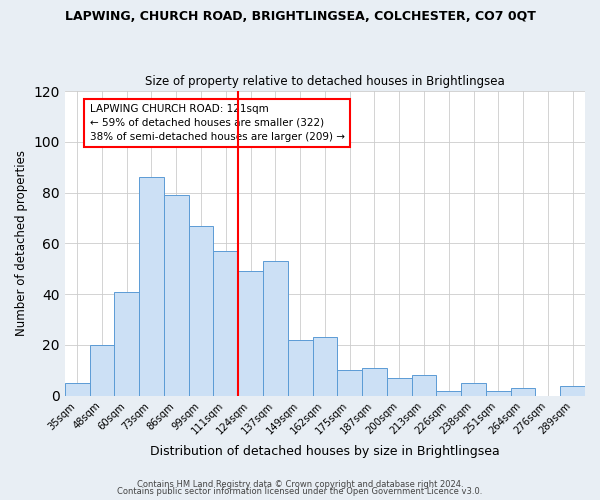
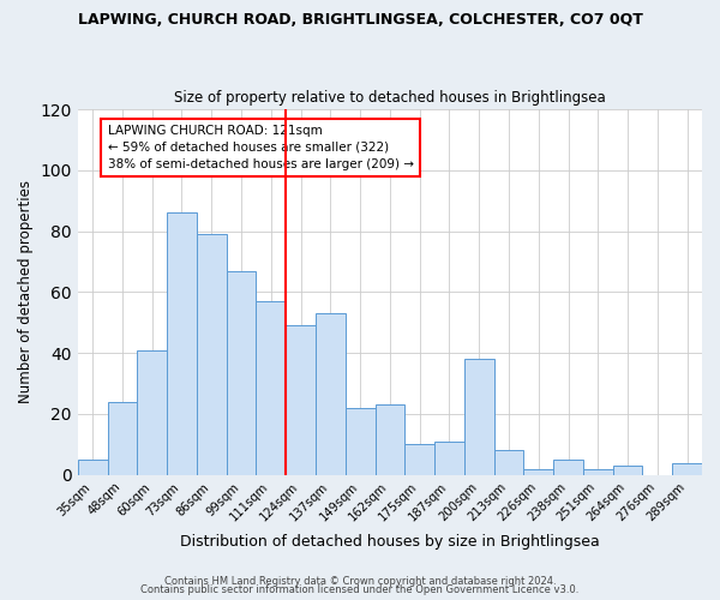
48sqm: 20 -> 24
200sqm: 7 -> 38
